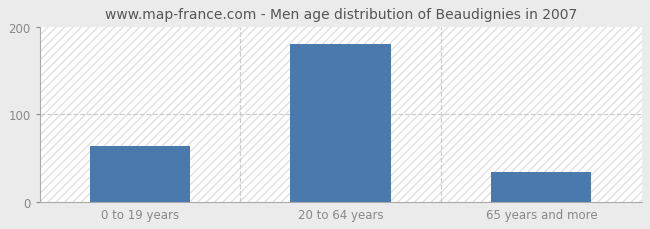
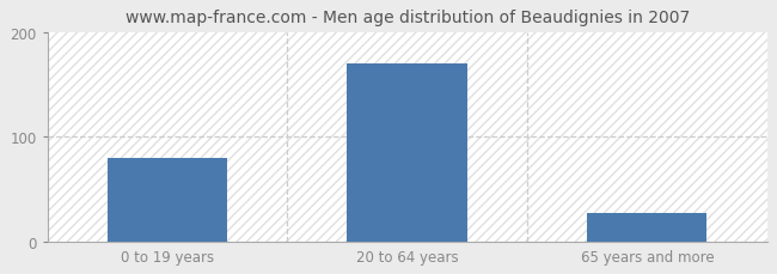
0 to 19 years: 64 -> 80
20 to 64 years: 180 -> 170
65 years and more: 34 -> 27
